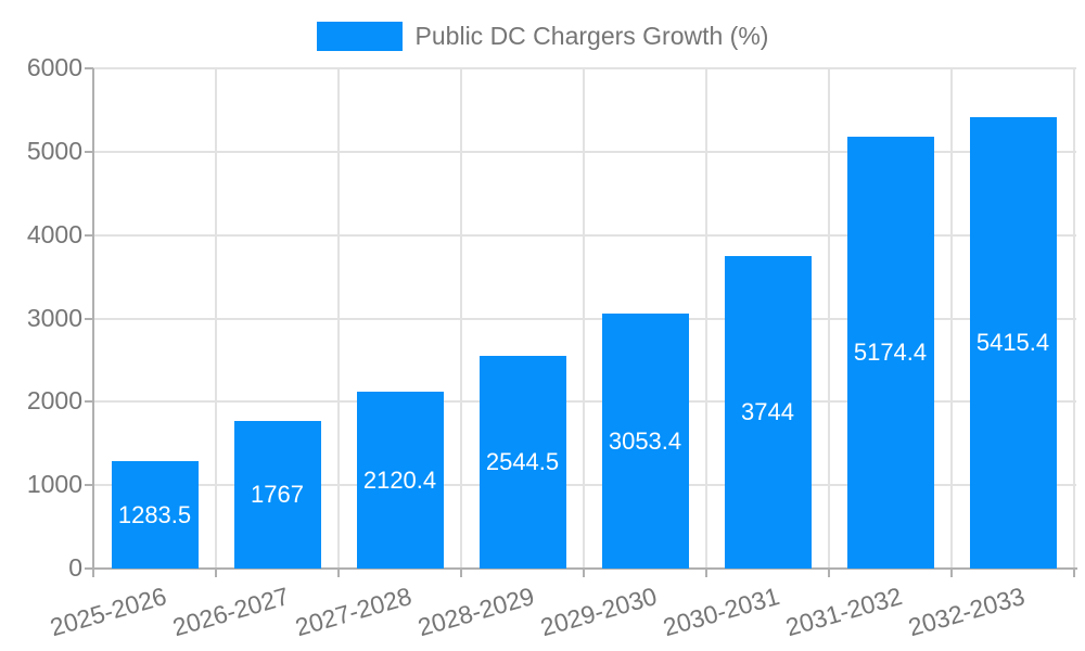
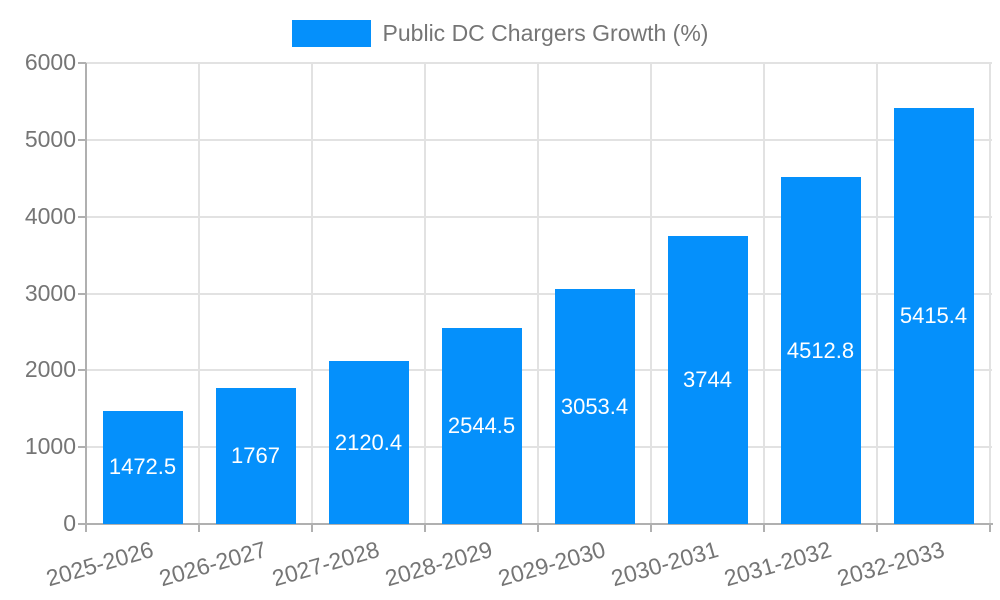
2025-2026: 1283.5 -> 1472.5
2031-2032: 5174.4 -> 4512.8
